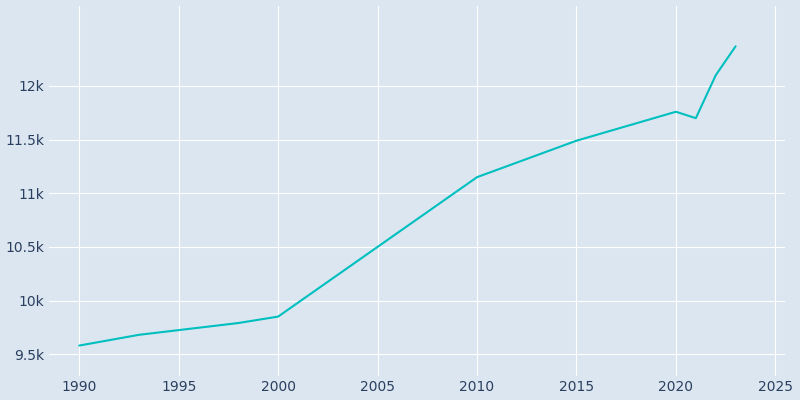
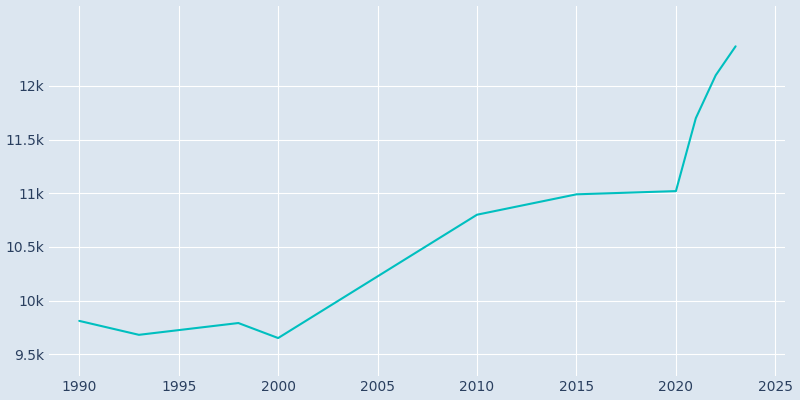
1990: 9.58k -> 9.81k
2000: 9.85k -> 9.65k
2010: 11.15k -> 10.80k
2015: 11.49k -> 10.99k
2020: 11.76k -> 11.02k
